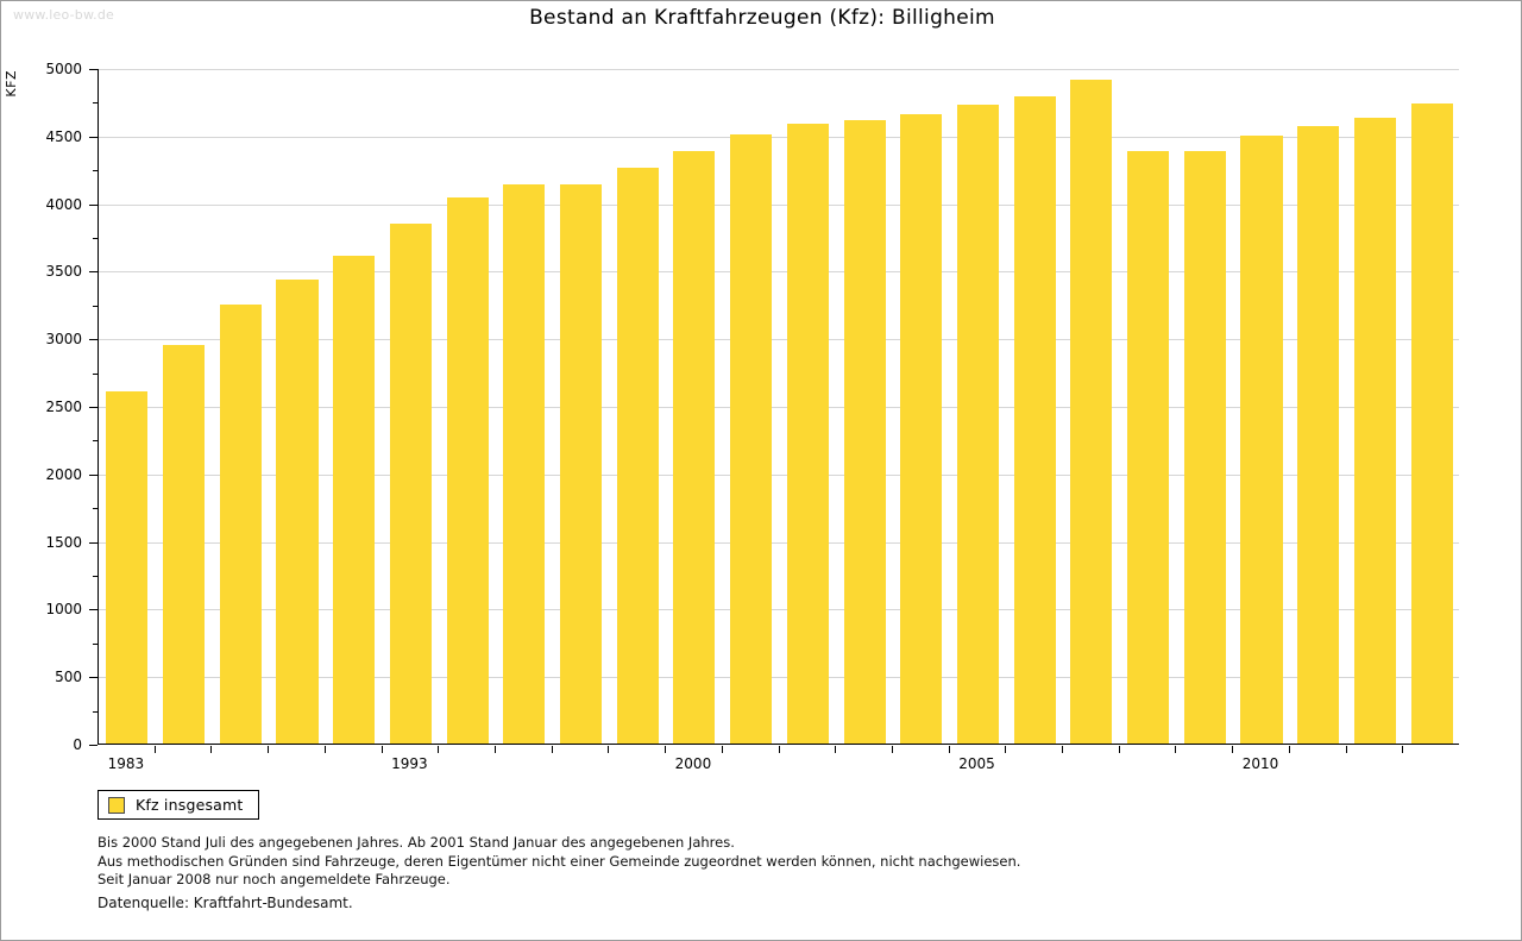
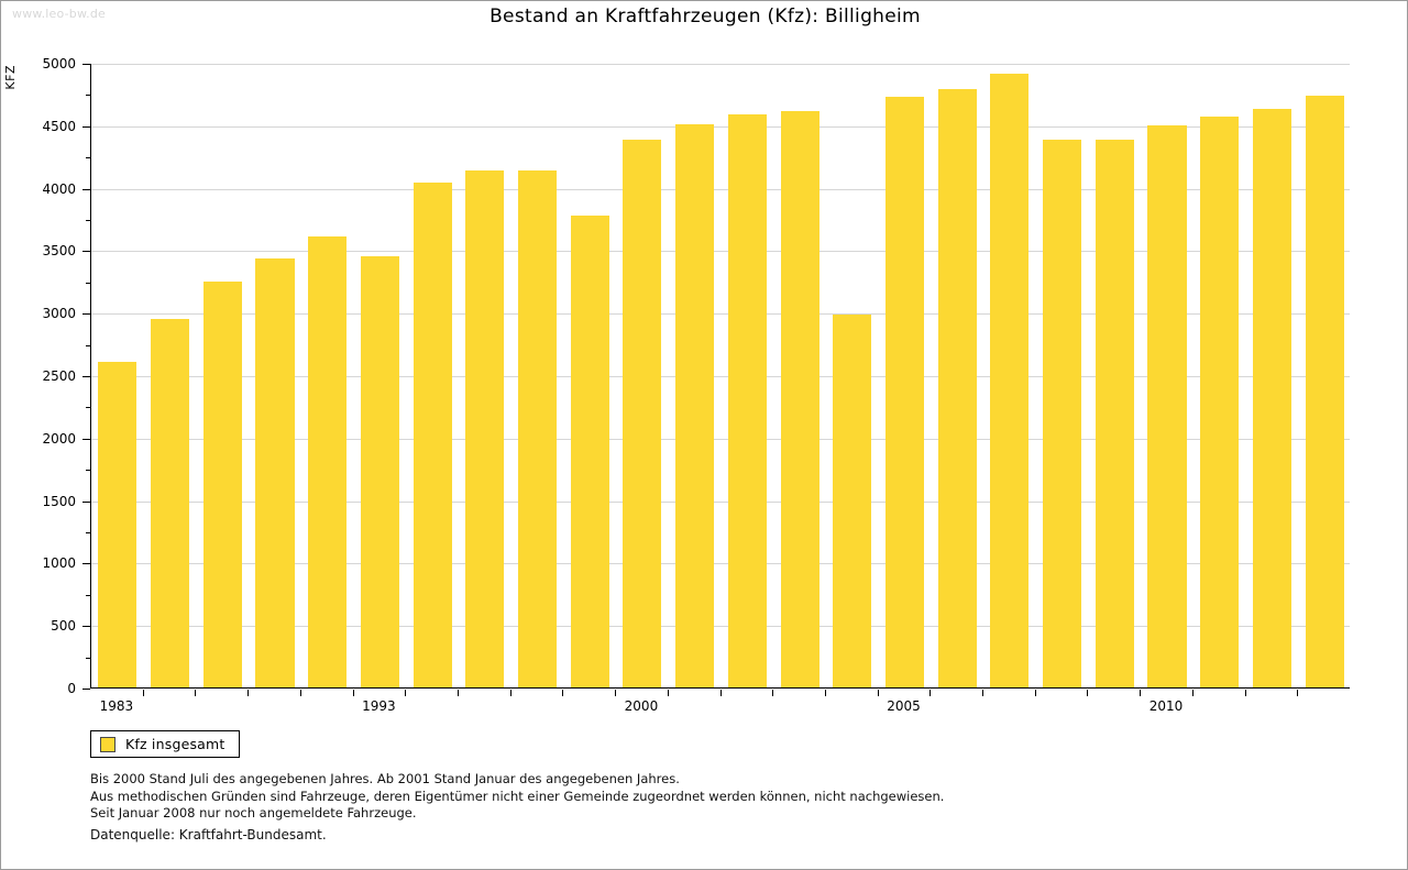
1993: 3850 -> 3450
2000: 4260 -> 3780
2005: 4660 -> 2980
